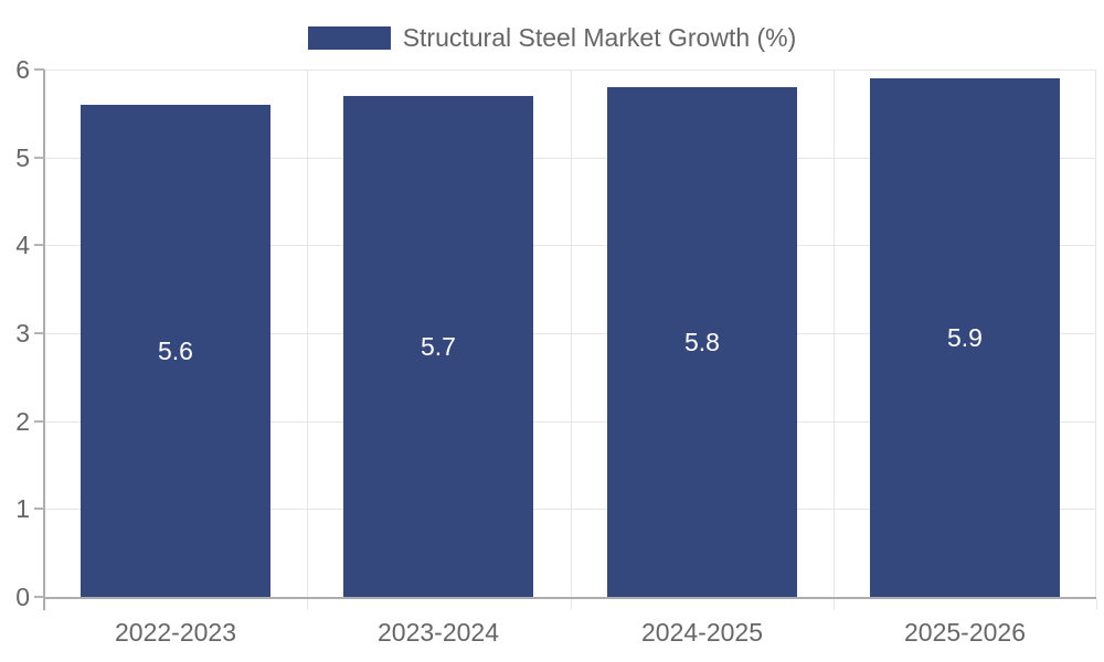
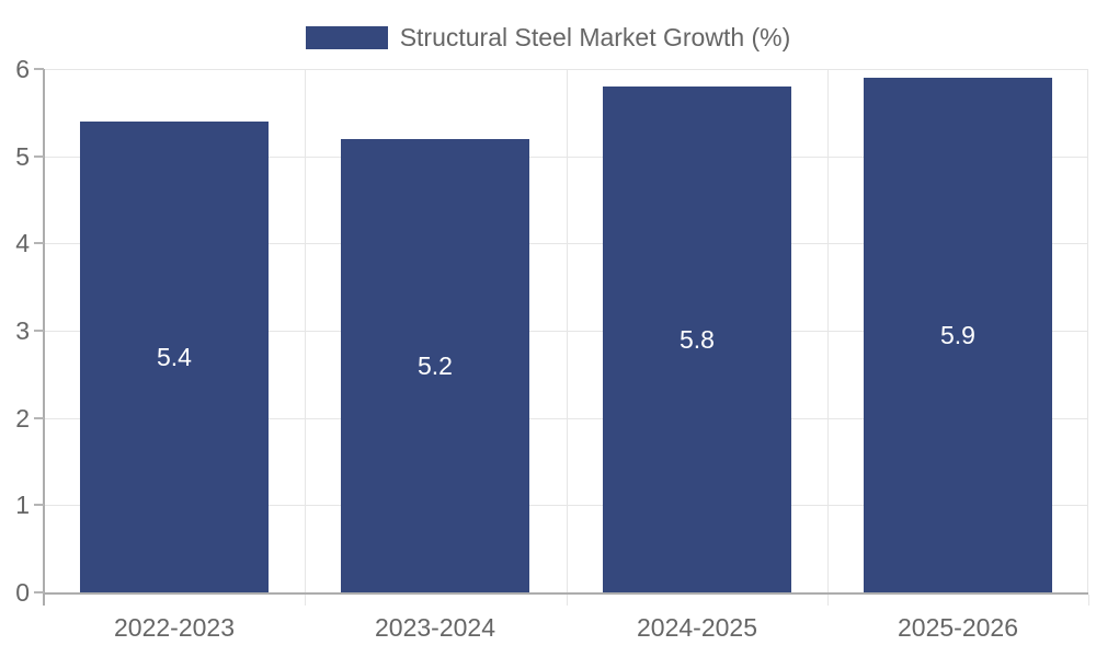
2022-2023: 5.6 -> 5.4
2023-2024: 5.7 -> 5.2
